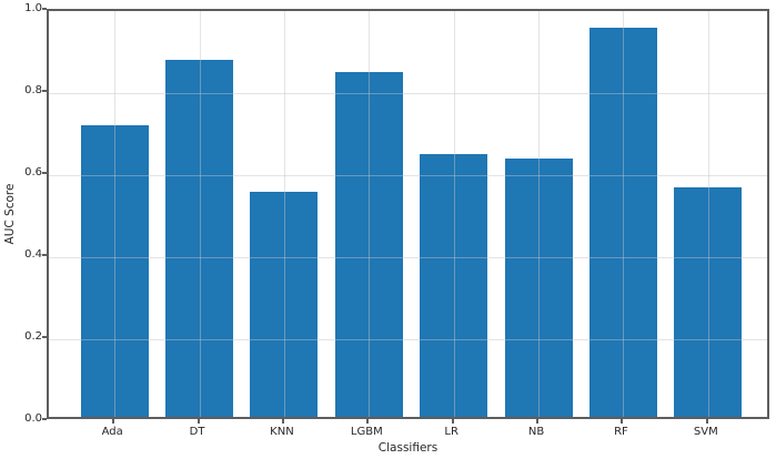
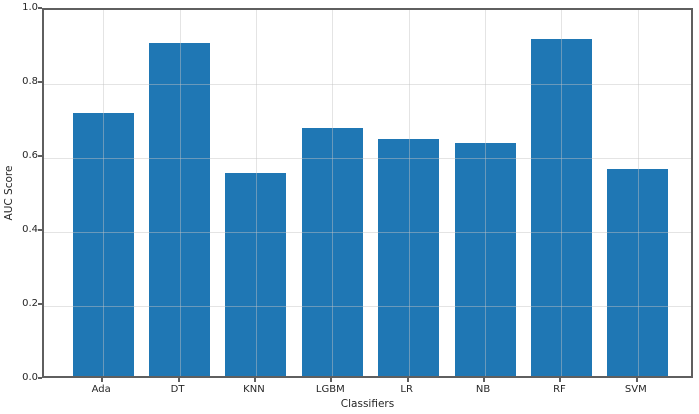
DT: 0.87 -> 0.90
LGBM: 0.84 -> 0.67
RF: 0.95 -> 0.91
